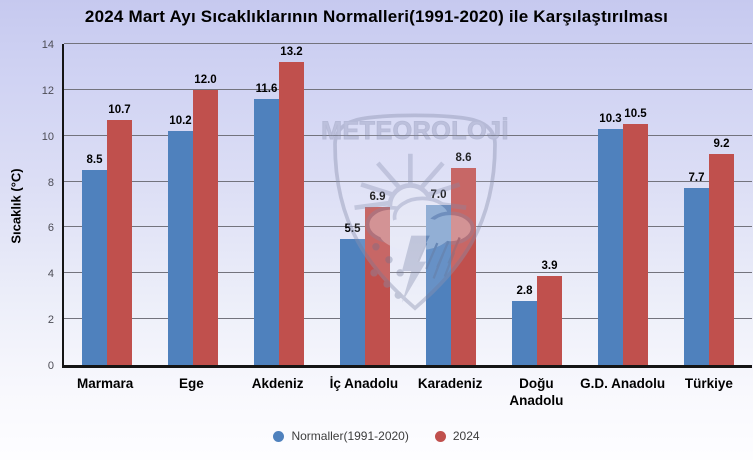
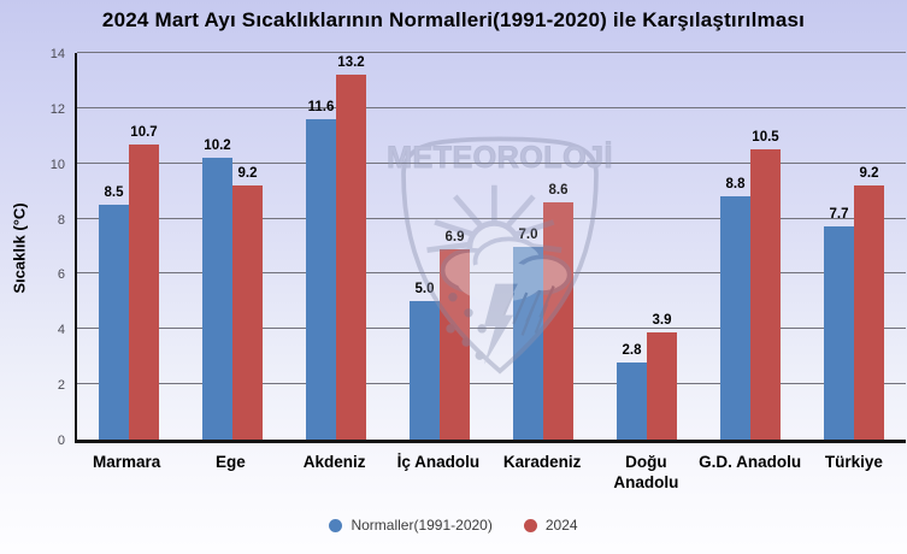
2024/Ege: 12.0 -> 9.2
Normaller(1991-2020)/İç Anadolu: 5.5 -> 5.0
Normaller(1991-2020)/G.D. Anadolu: 10.3 -> 8.8
